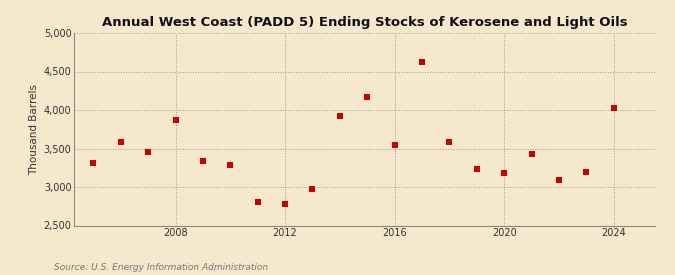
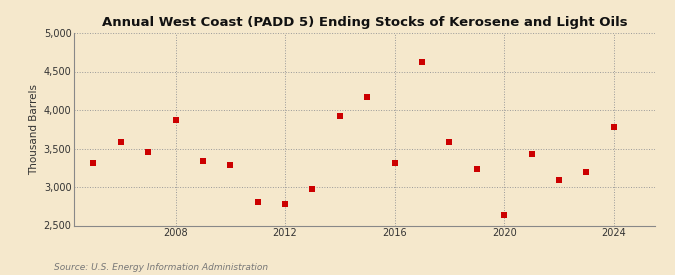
2016: 3,540 -> 3,310
2020: 3,180 -> 2,640
2024: 4,020 -> 3,780
